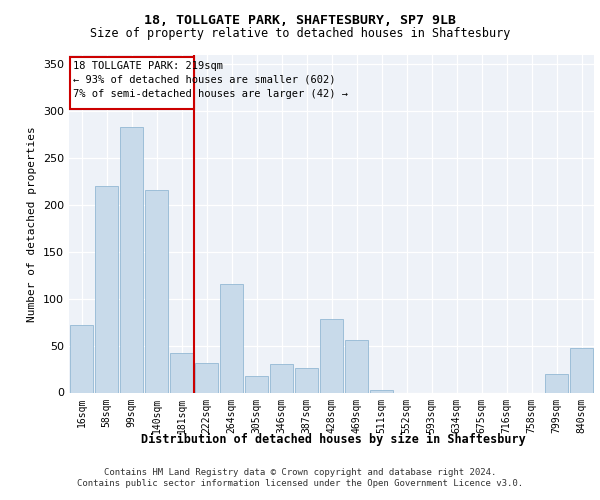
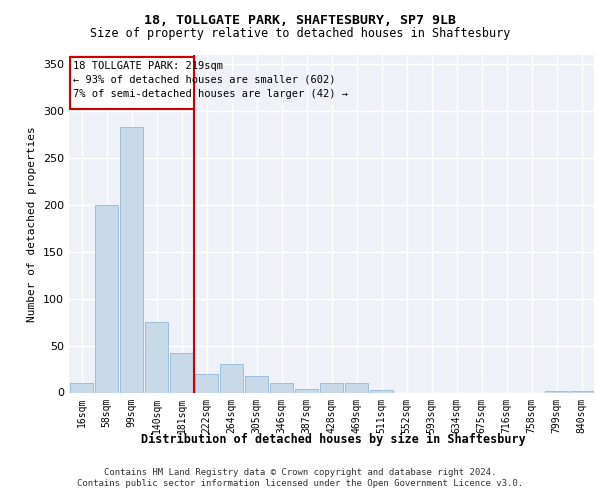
16sqm: 72 -> 10
58sqm: 220 -> 200
140sqm: 216 -> 75
222sqm: 32 -> 20
264sqm: 116 -> 30
346sqm: 30 -> 10
387sqm: 26 -> 4
428sqm: 78 -> 10
469sqm: 56 -> 10
799sqm: 20 -> 2
840sqm: 48 -> 2
